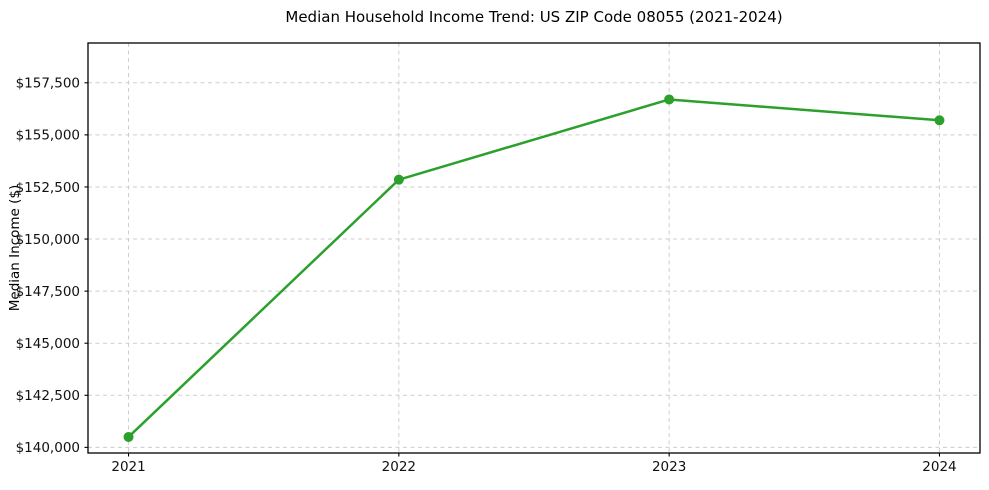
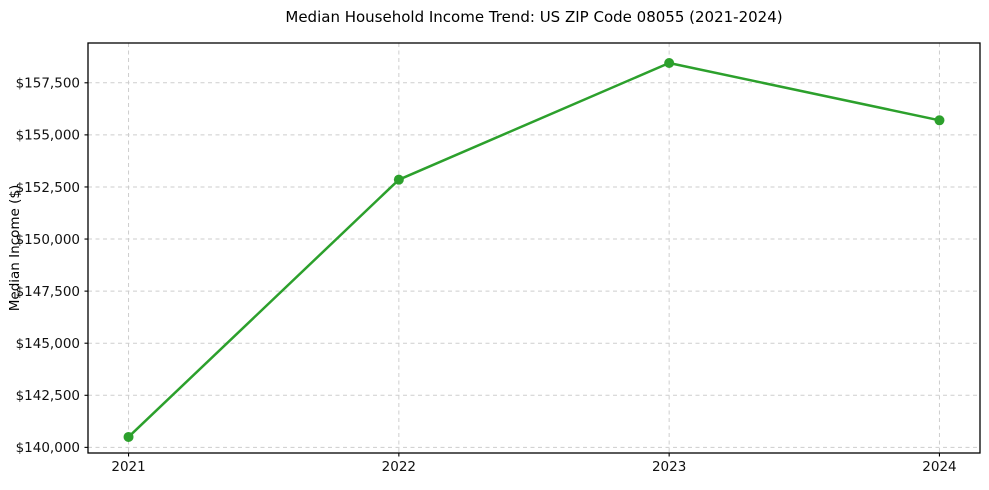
2023: $156700 -> $158400
